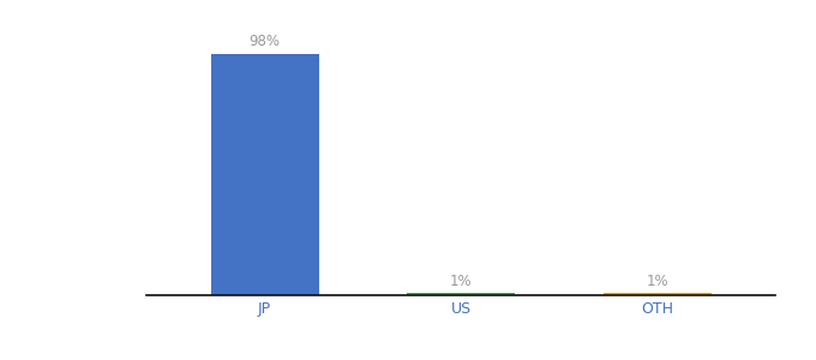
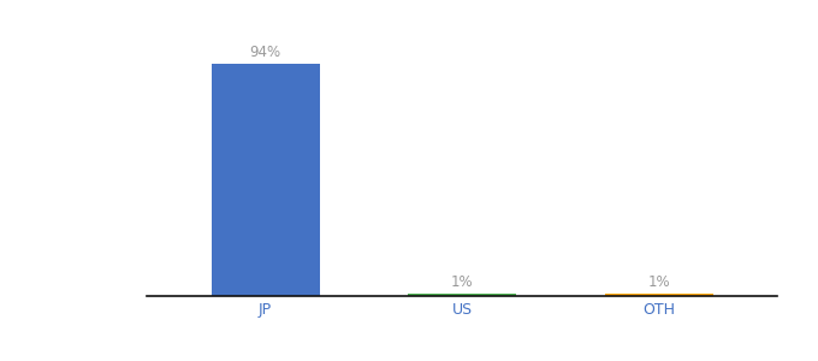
JP: 98% -> 94%
